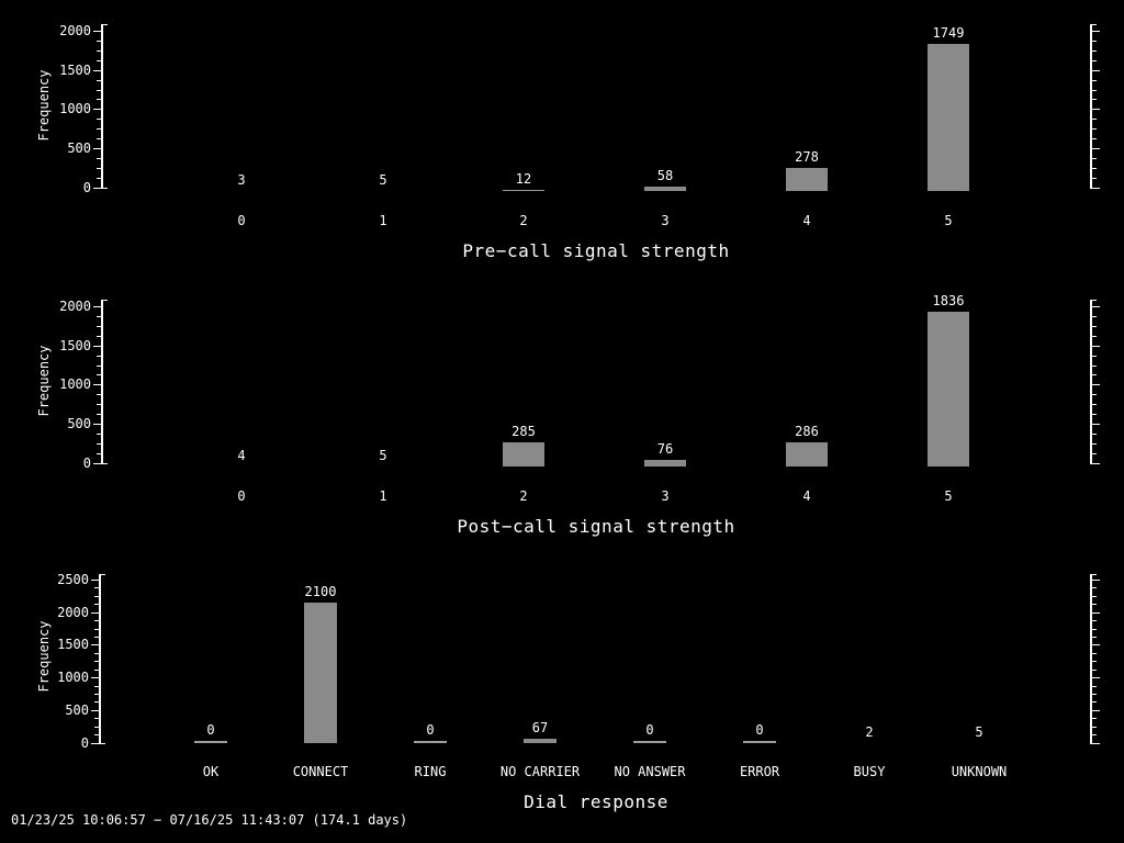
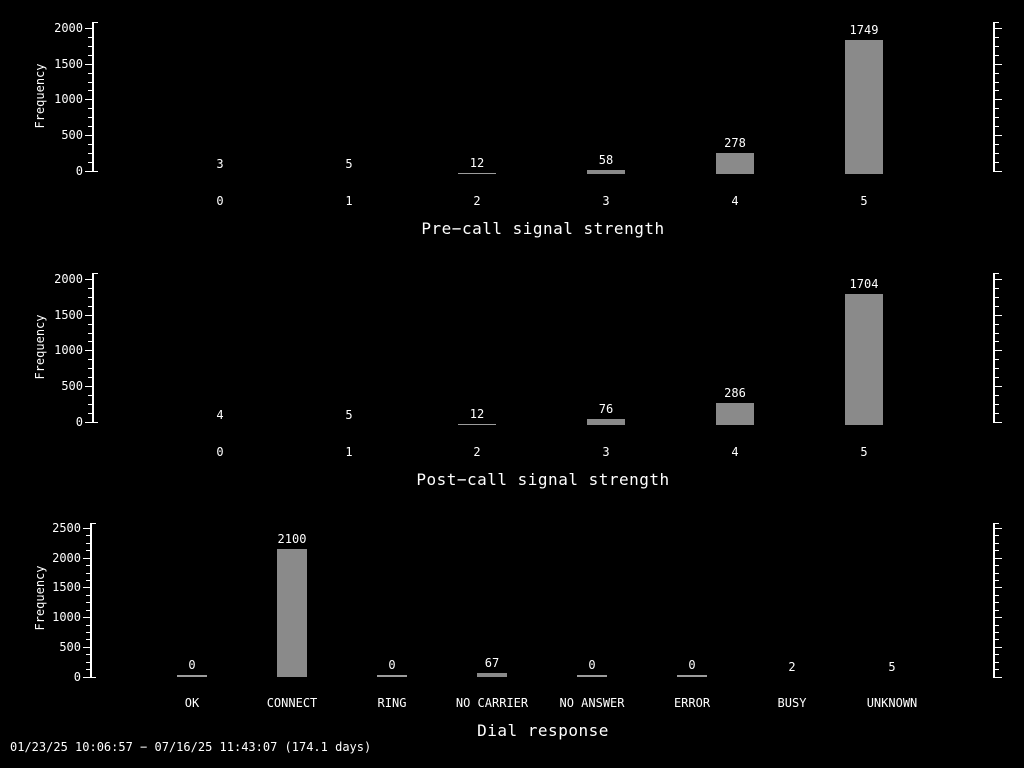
Post−call signal strength/2: 285 -> 12
Post−call signal strength/5: 1836 -> 1704
